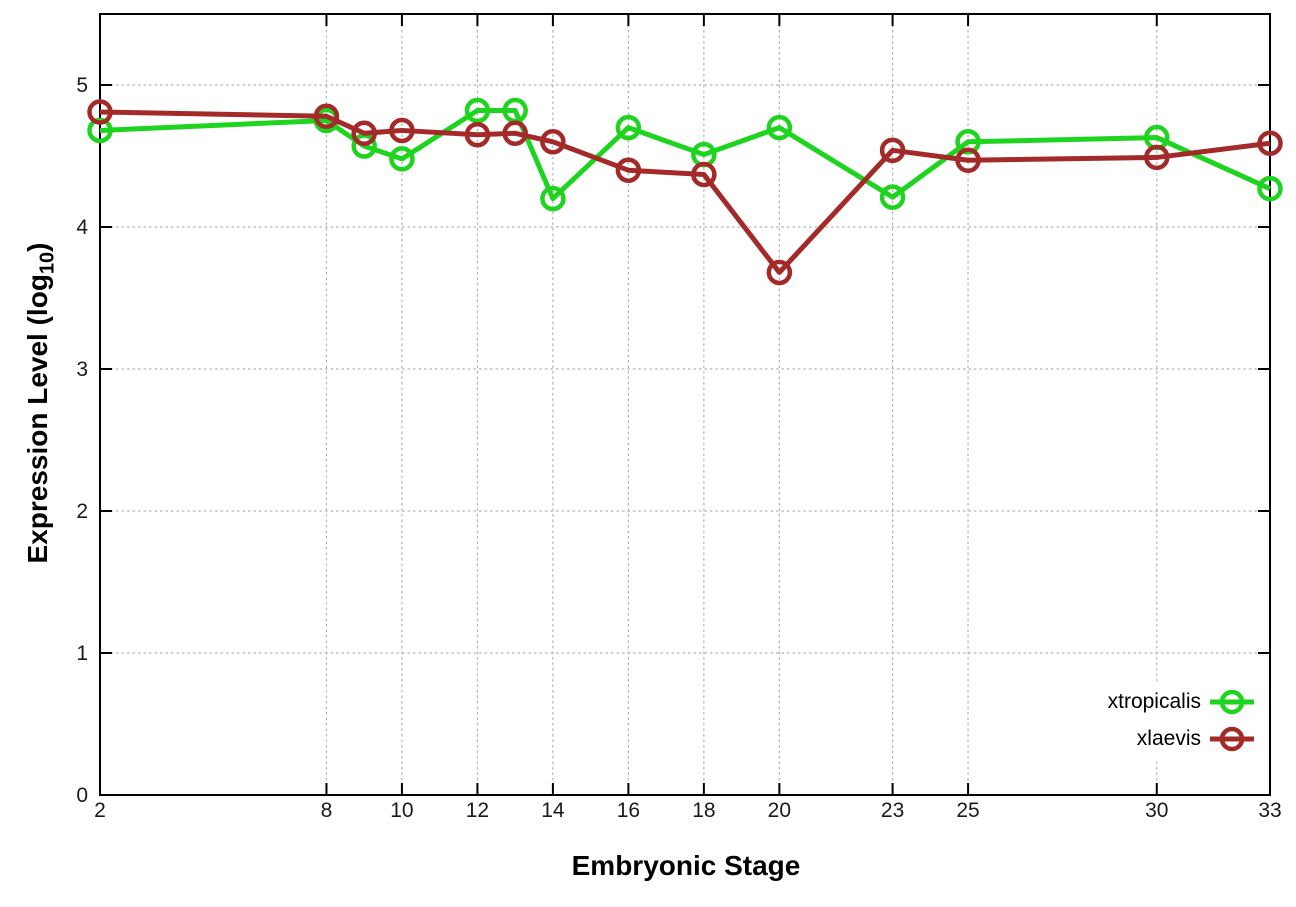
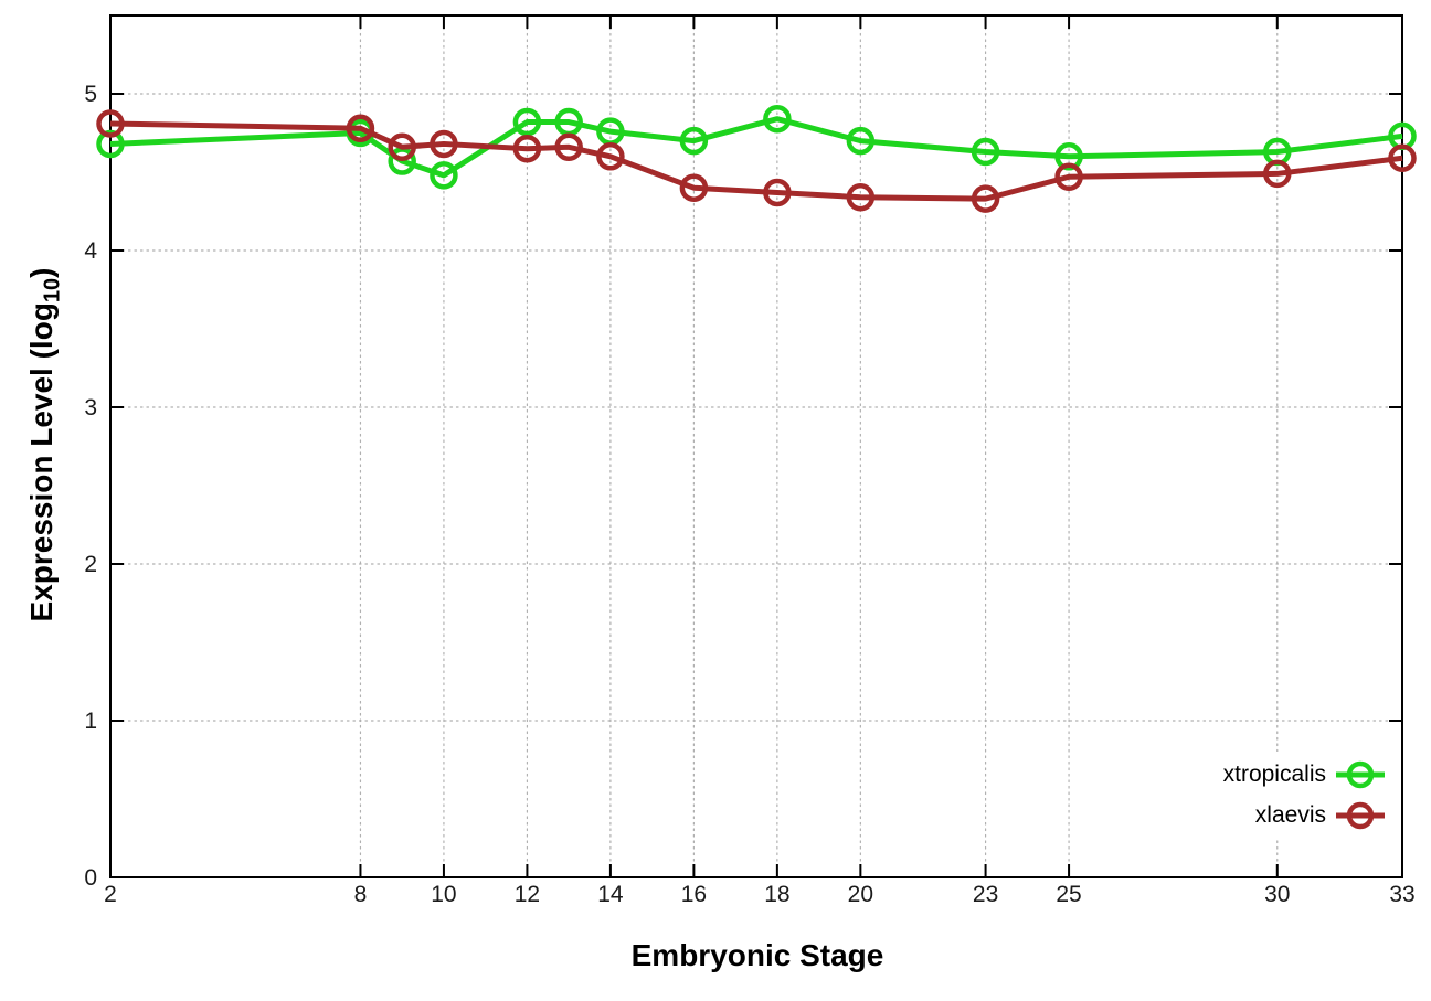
xtropicalis/14: 4.20 -> 4.76
xtropicalis/18: 4.51 -> 4.84
xlaevis/20: 3.68 -> 4.34
xtropicalis/23: 4.21 -> 4.63
xlaevis/23: 4.54 -> 4.33
xtropicalis/33: 4.27 -> 4.73
